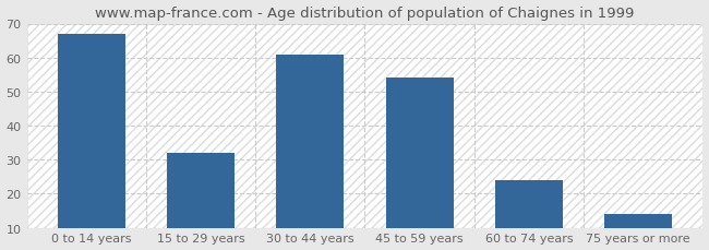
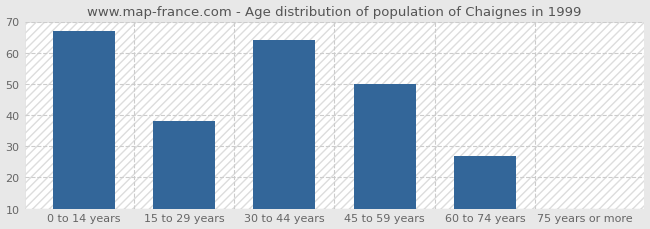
15 to 29 years: 32 -> 38
30 to 44 years: 61 -> 64
45 to 59 years: 54 -> 50
60 to 74 years: 24 -> 27
75 years or more: 14 -> 10
